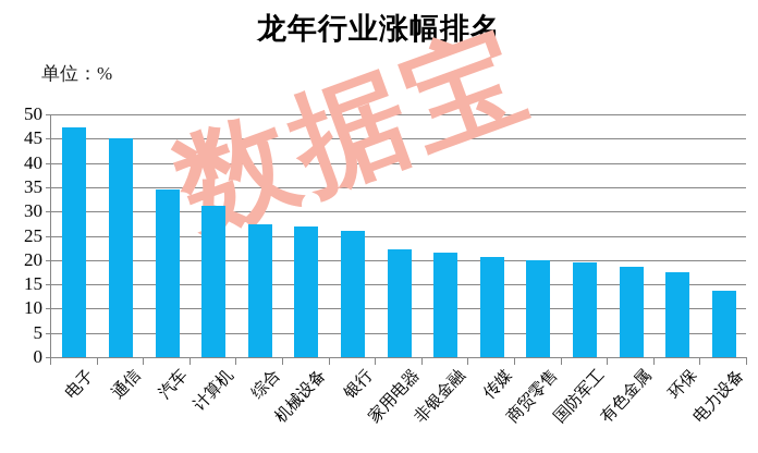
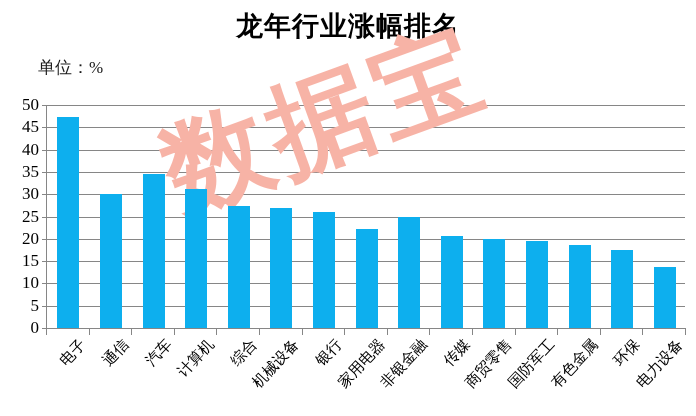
通信: 45 -> 30
非银金融: 22 -> 25
